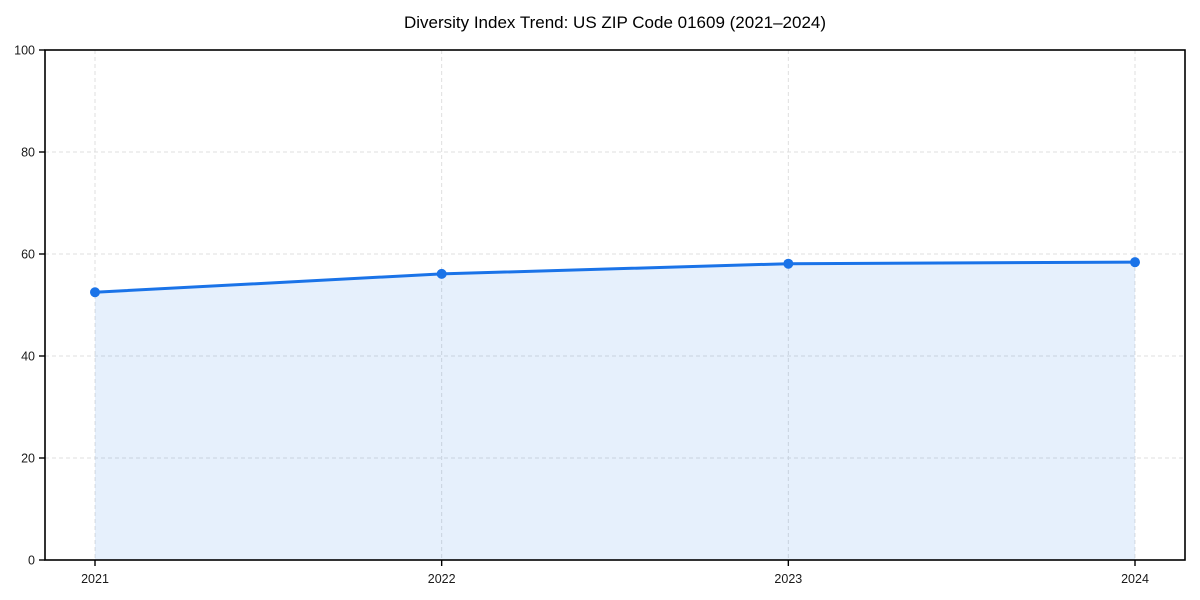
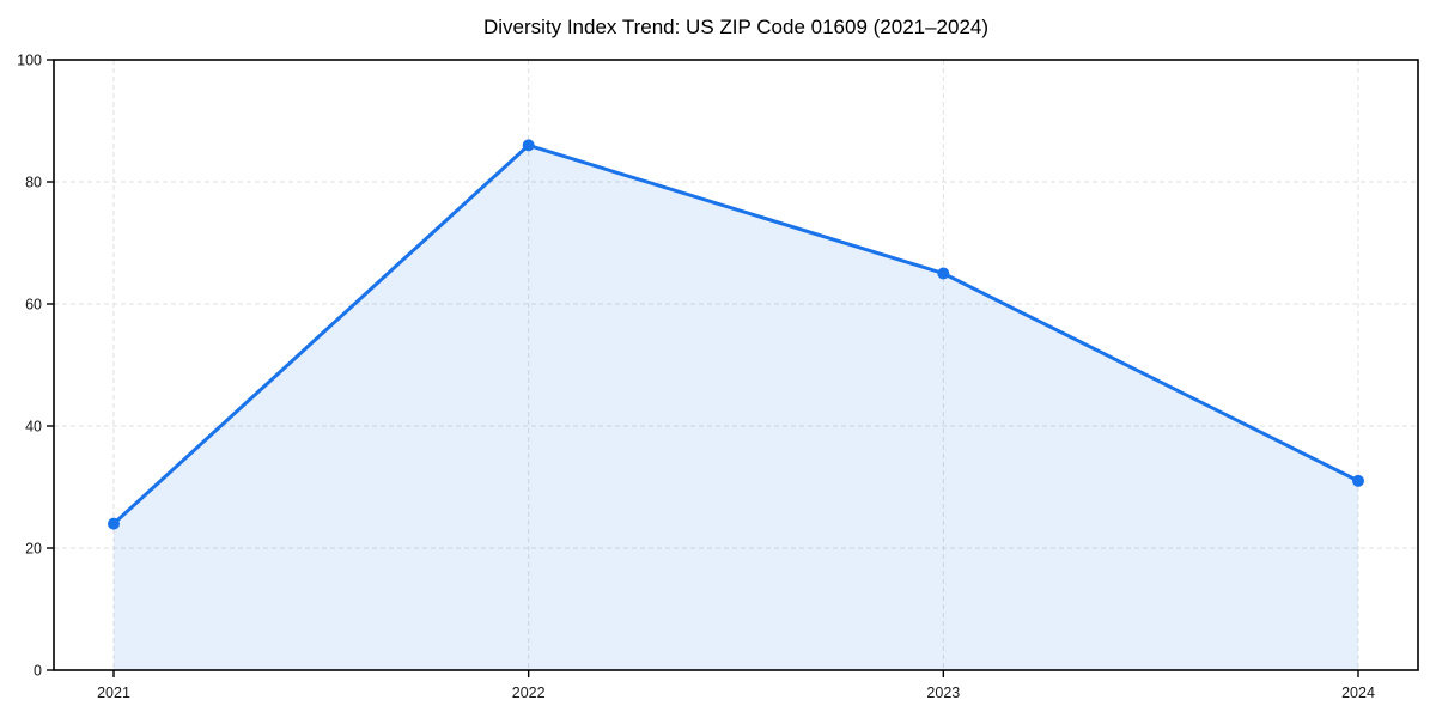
2021: 52 -> 24
2022: 56 -> 86
2023: 58 -> 65
2024: 58 -> 31
